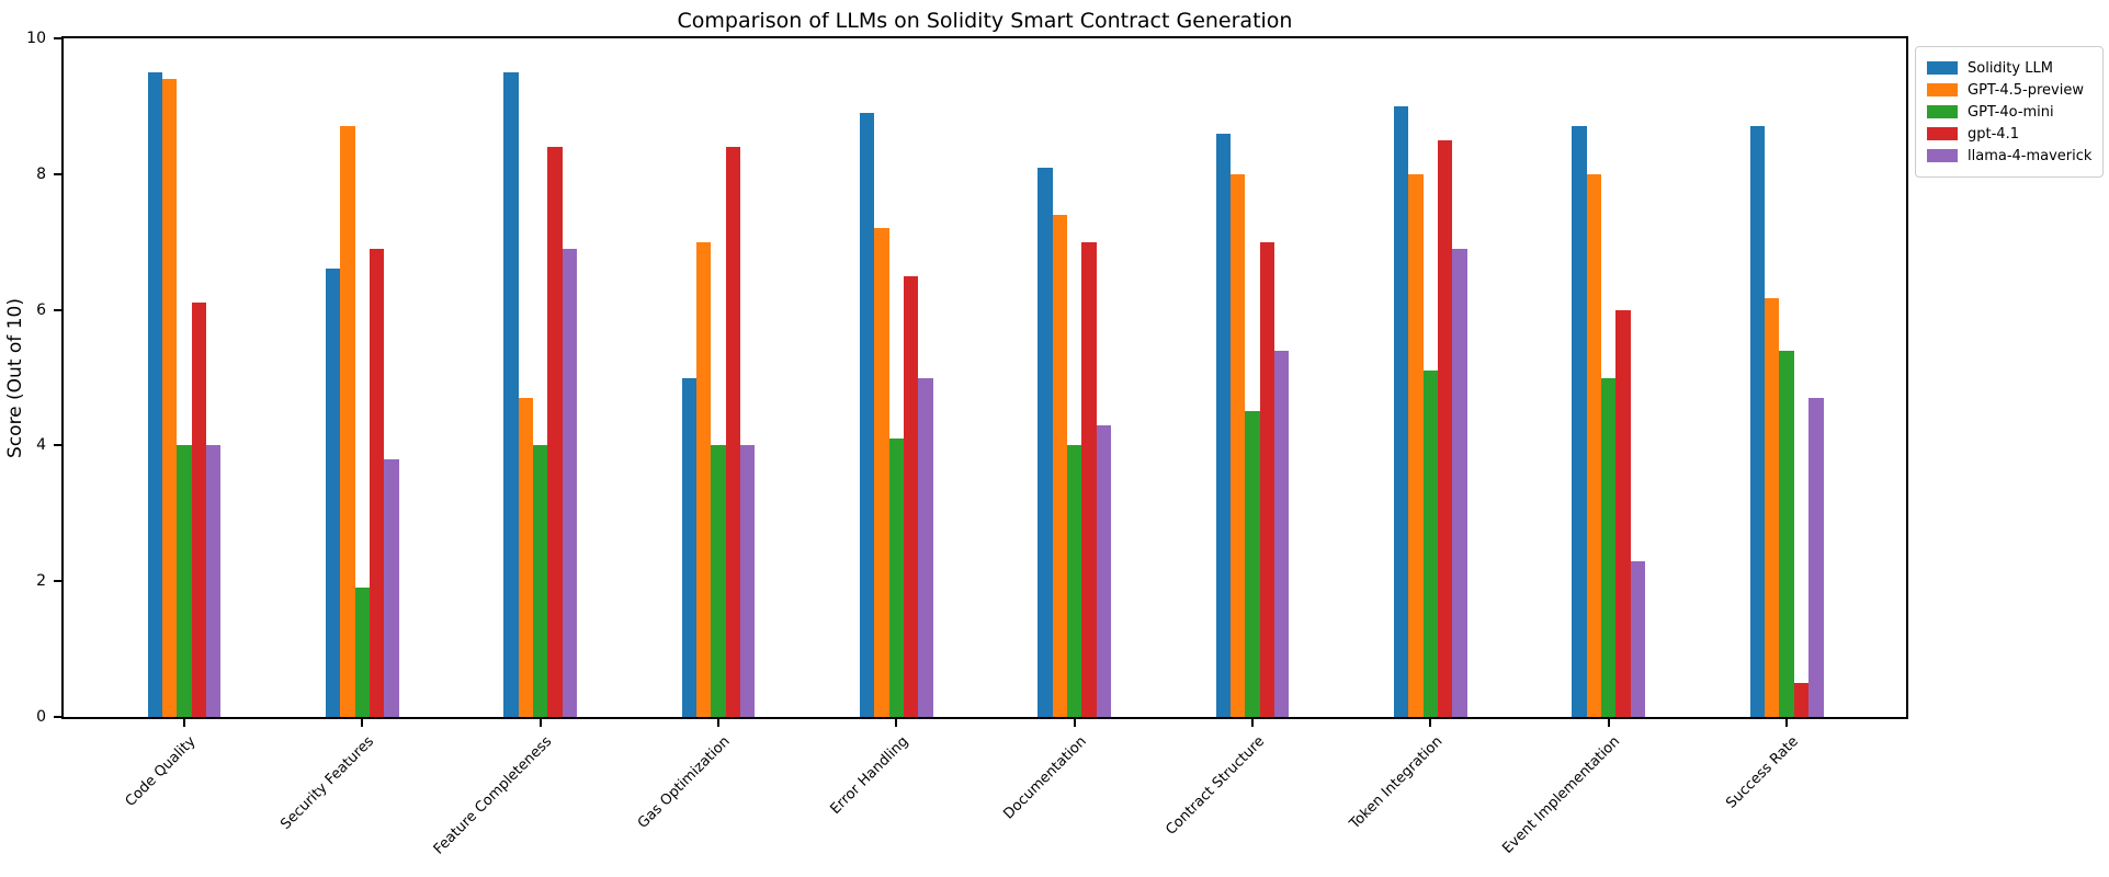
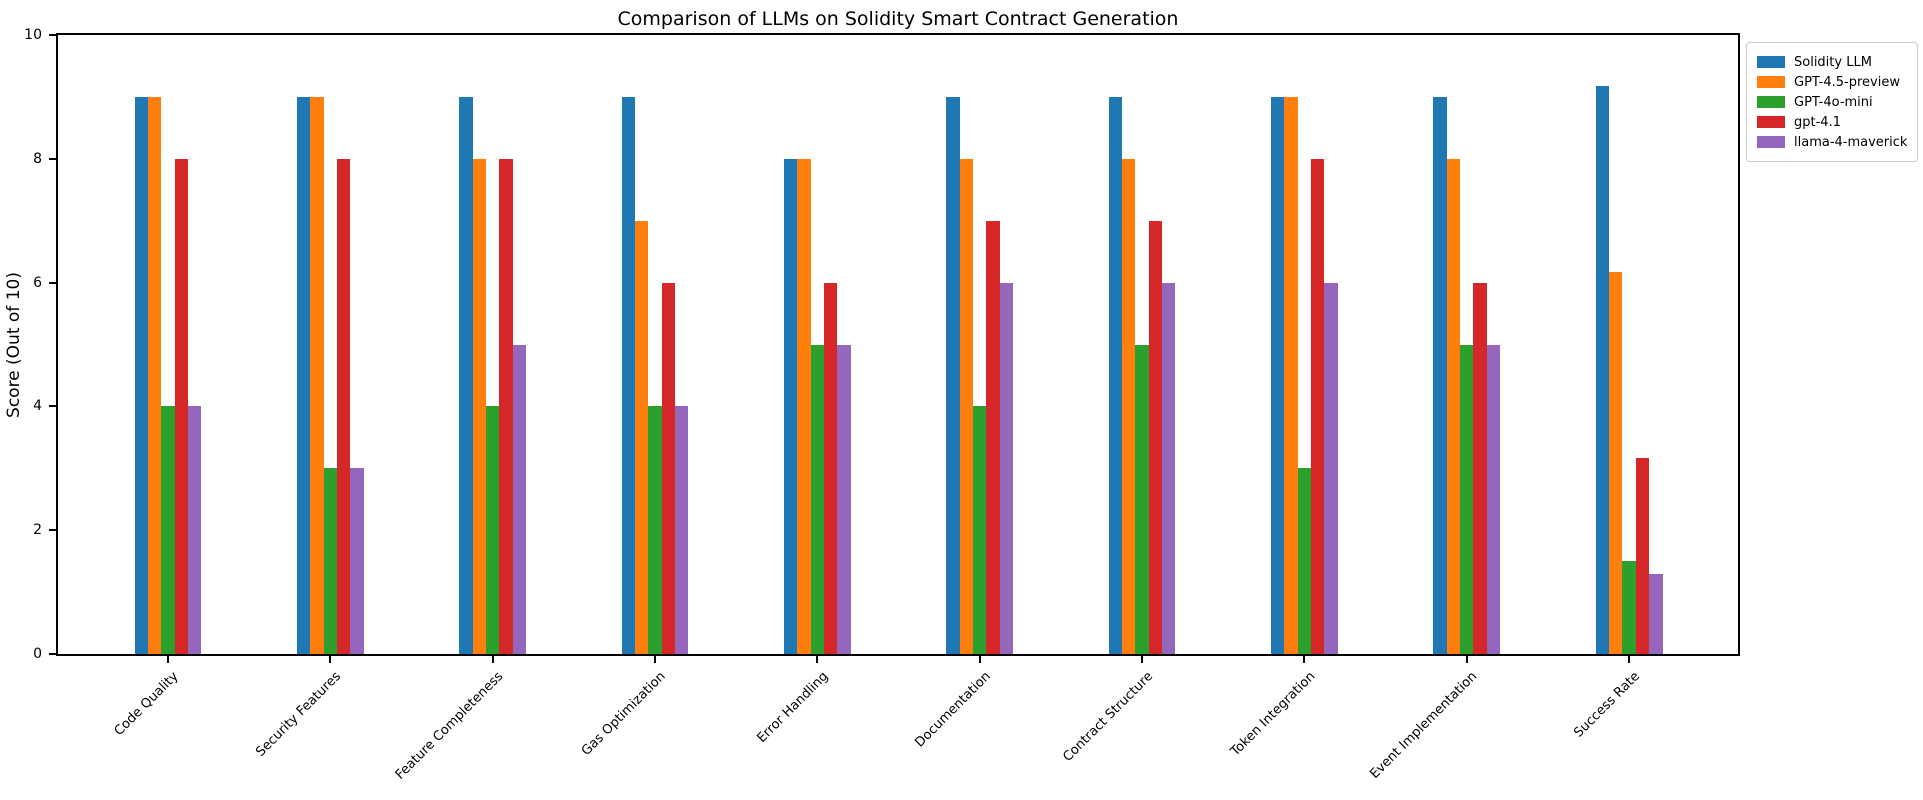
Solidity LLM/Code Quality: 9.5 -> 9.0
GPT-4.5-preview/Code Quality: 9.4 -> 9.0
gpt-4.1/Code Quality: 6.1 -> 8.0
Solidity LLM/Security Features: 6.6 -> 9.0
GPT-4.5-preview/Security Features: 8.7 -> 9.0
GPT-4o-mini/Security Features: 1.9 -> 3.0
gpt-4.1/Security Features: 6.9 -> 8.0
llama-4-maverick/Security Features: 3.8 -> 3.0
Solidity LLM/Feature Completeness: 9.5 -> 9.0
GPT-4.5-preview/Feature Completeness: 4.7 -> 8.0
gpt-4.1/Feature Completeness: 8.4 -> 8.0
llama-4-maverick/Feature Completeness: 6.9 -> 5.0
Solidity LLM/Gas Optimization: 5.0 -> 9.0
gpt-4.1/Gas Optimization: 8.4 -> 6.0
Solidity LLM/Error Handling: 8.9 -> 8.0
GPT-4.5-preview/Error Handling: 7.2 -> 8.0
GPT-4o-mini/Error Handling: 4.1 -> 5.0
gpt-4.1/Error Handling: 6.5 -> 6.0
Solidity LLM/Documentation: 8.1 -> 9.0
GPT-4.5-preview/Documentation: 7.4 -> 8.0
llama-4-maverick/Documentation: 4.3 -> 6.0
Solidity LLM/Contract Structure: 8.6 -> 9.0
GPT-4o-mini/Contract Structure: 4.5 -> 5.0
llama-4-maverick/Contract Structure: 5.4 -> 6.0
GPT-4.5-preview/Token Integration: 8.0 -> 9.0
GPT-4o-mini/Token Integration: 5.1 -> 3.0
gpt-4.1/Token Integration: 8.5 -> 8.0
llama-4-maverick/Token Integration: 6.9 -> 6.0
Solidity LLM/Event Implementation: 8.7 -> 9.0
llama-4-maverick/Event Implementation: 2.3 -> 5.0
Solidity LLM/Success Rate: 8.7 -> 9.2
GPT-4o-mini/Success Rate: 5.4 -> 1.5
gpt-4.1/Success Rate: 0.5 -> 3.2
llama-4-maverick/Success Rate: 4.7 -> 1.3
